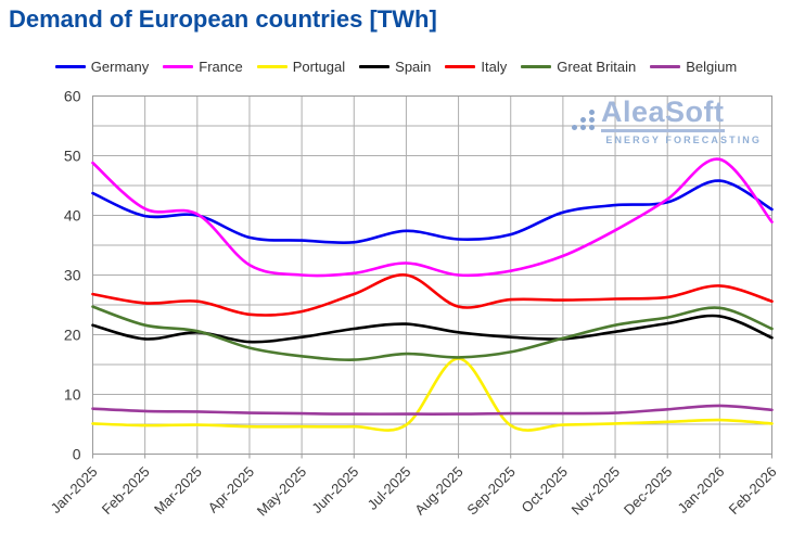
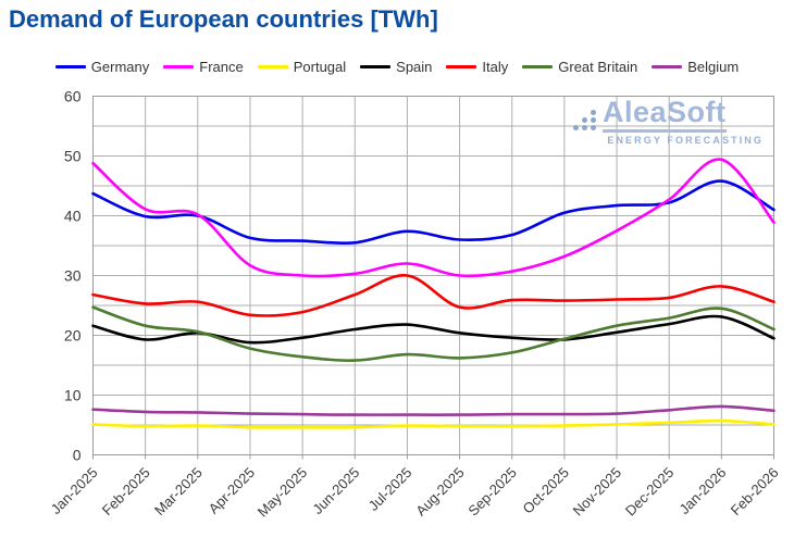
Portugal/Aug-2025: 16 -> 5
